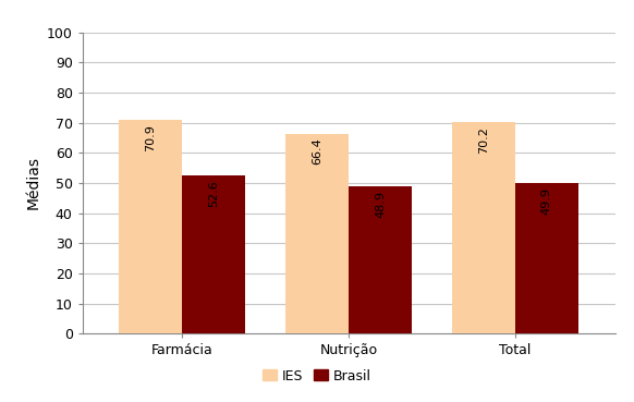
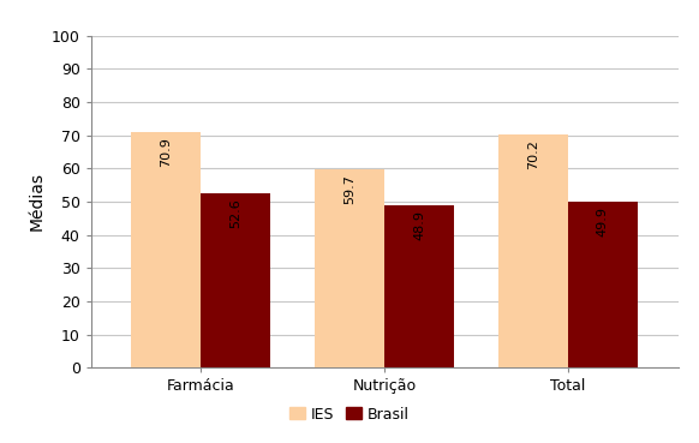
IES/Nutrição: 66.4 -> 59.7
